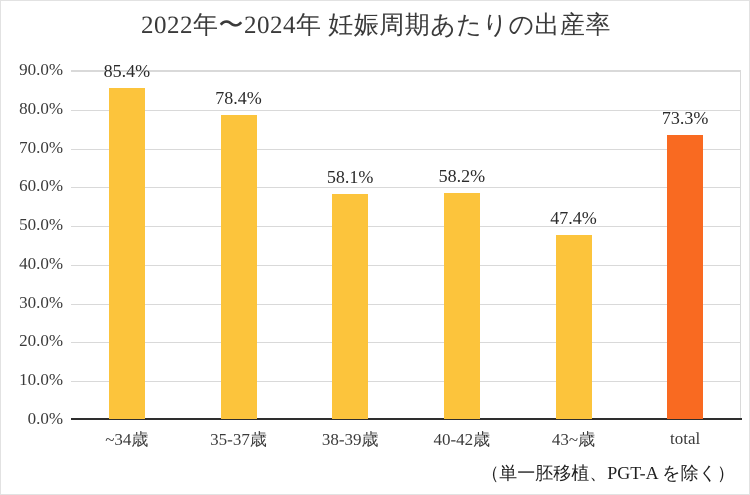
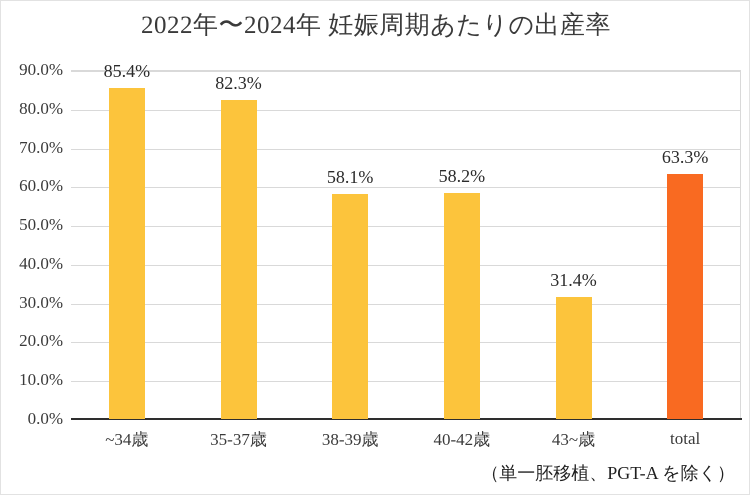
35-37歳: 78.4% -> 82.3%
43~歳: 47.4% -> 31.4%
total: 73.3% -> 63.3%
